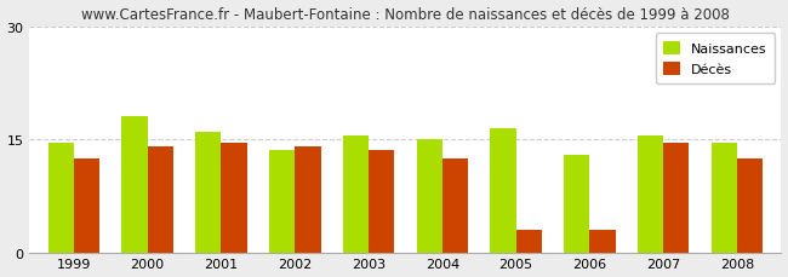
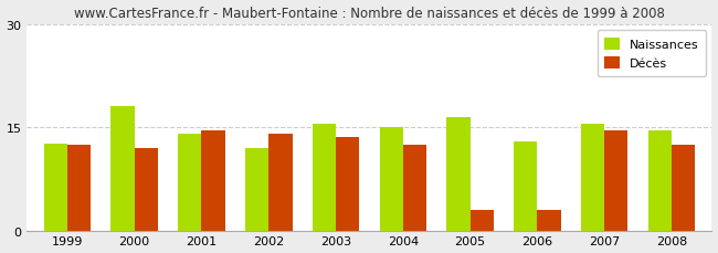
Naissances/1999: 14.5 -> 12.6
Décès/2000: 14.0 -> 12.0
Naissances/2001: 16.0 -> 14.0
Naissances/2002: 13.5 -> 12.0
